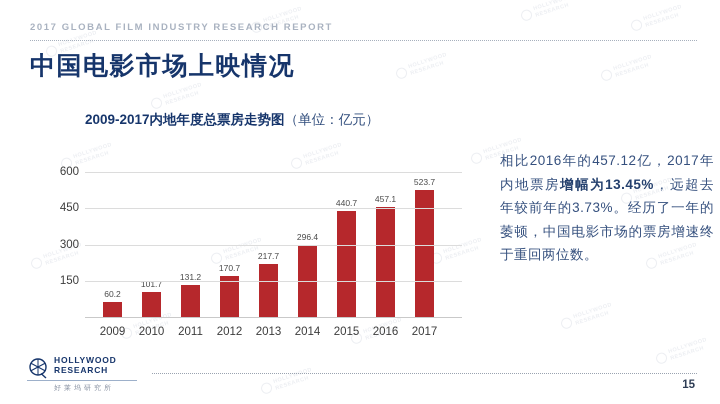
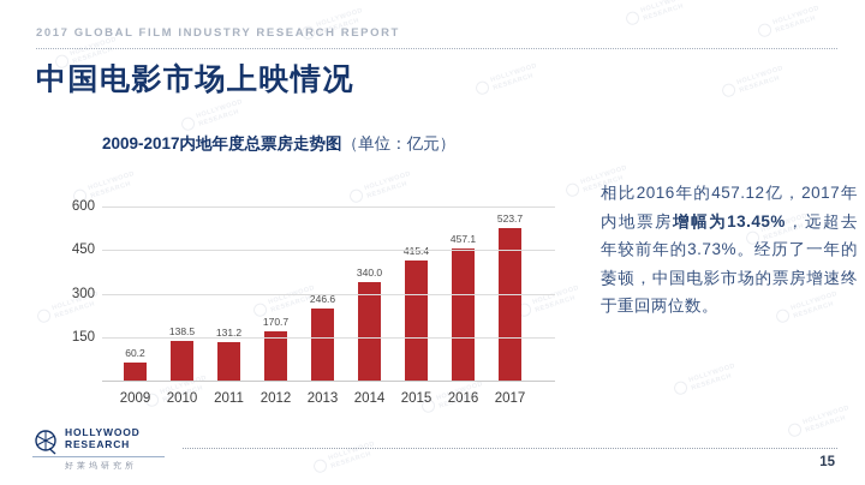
2010: 101.7 -> 138.5
2013: 217.7 -> 246.6
2014: 296.4 -> 340.0
2015: 440.7 -> 415.4
